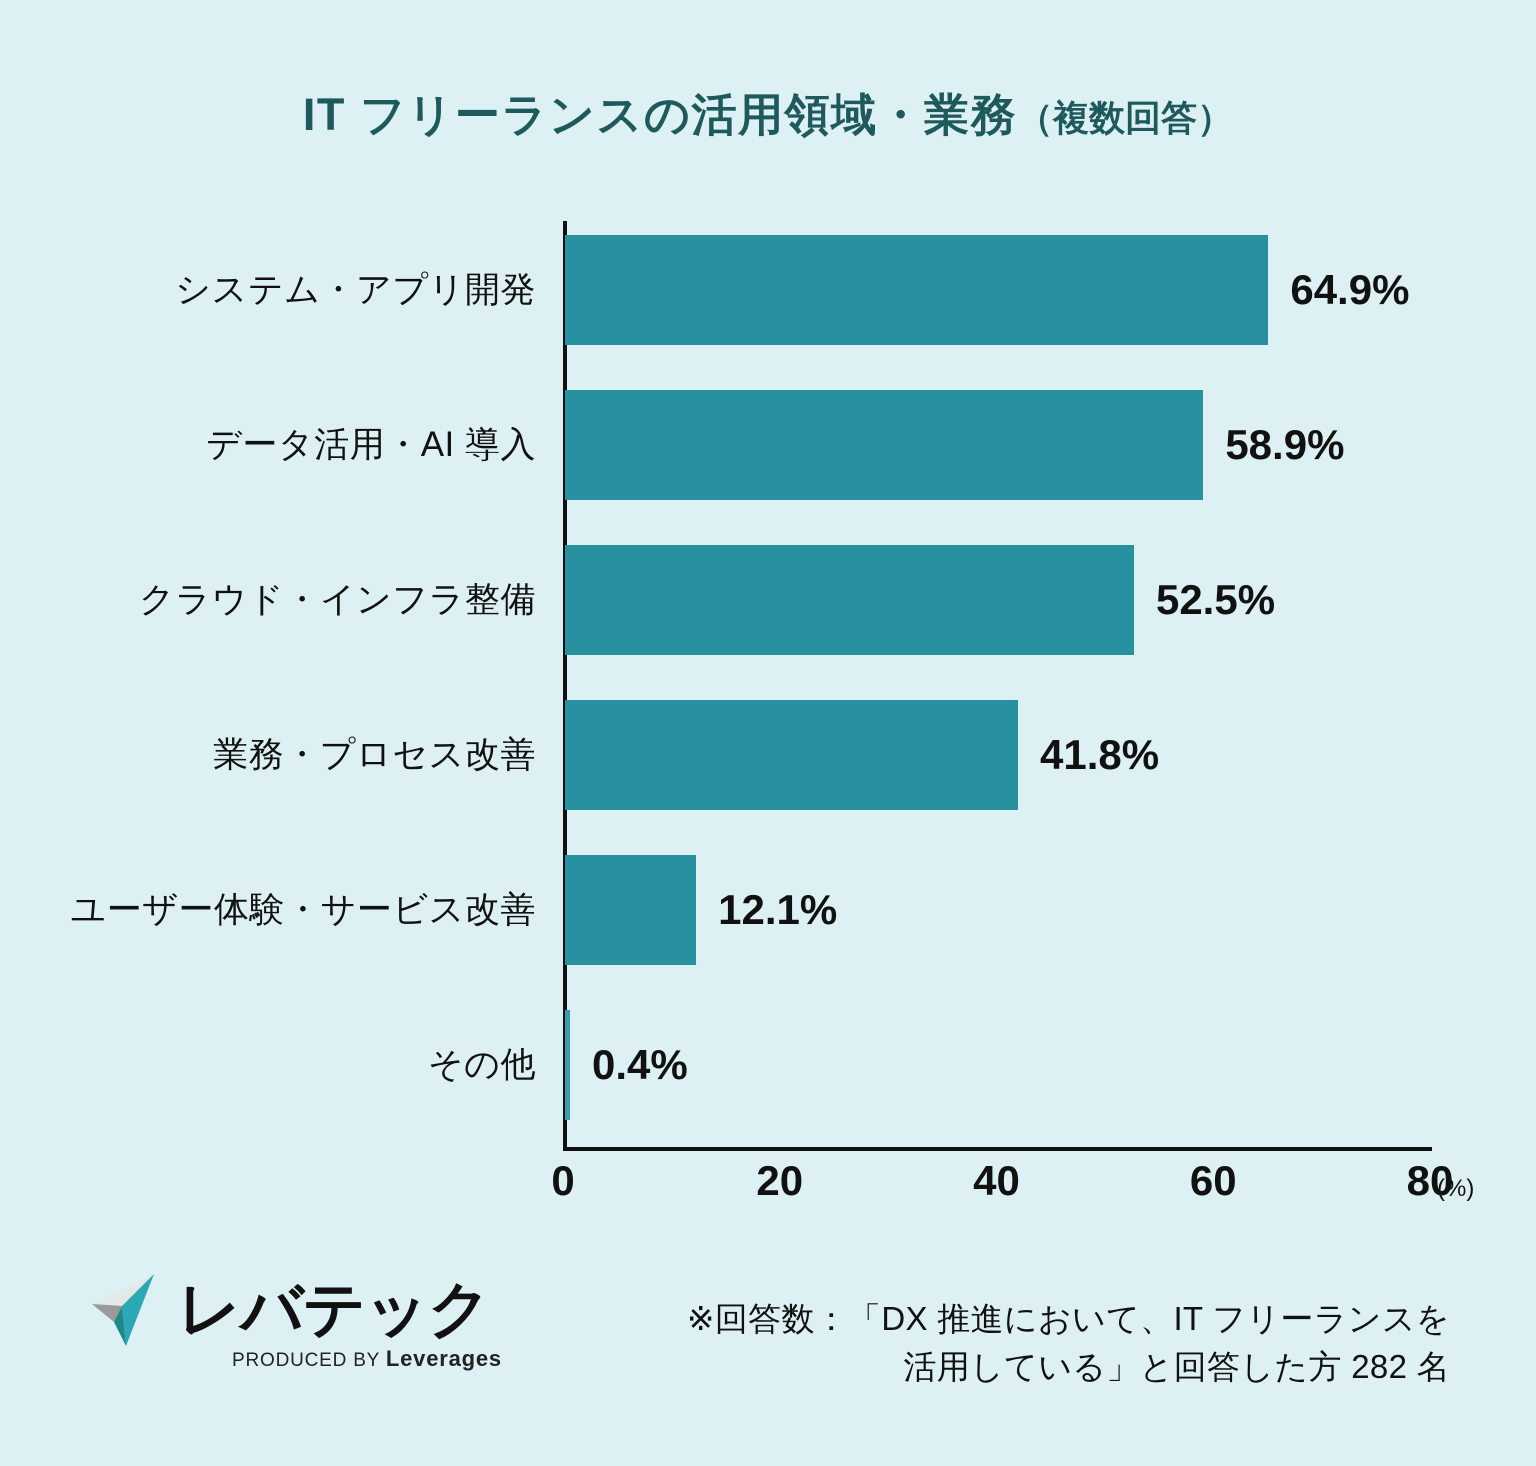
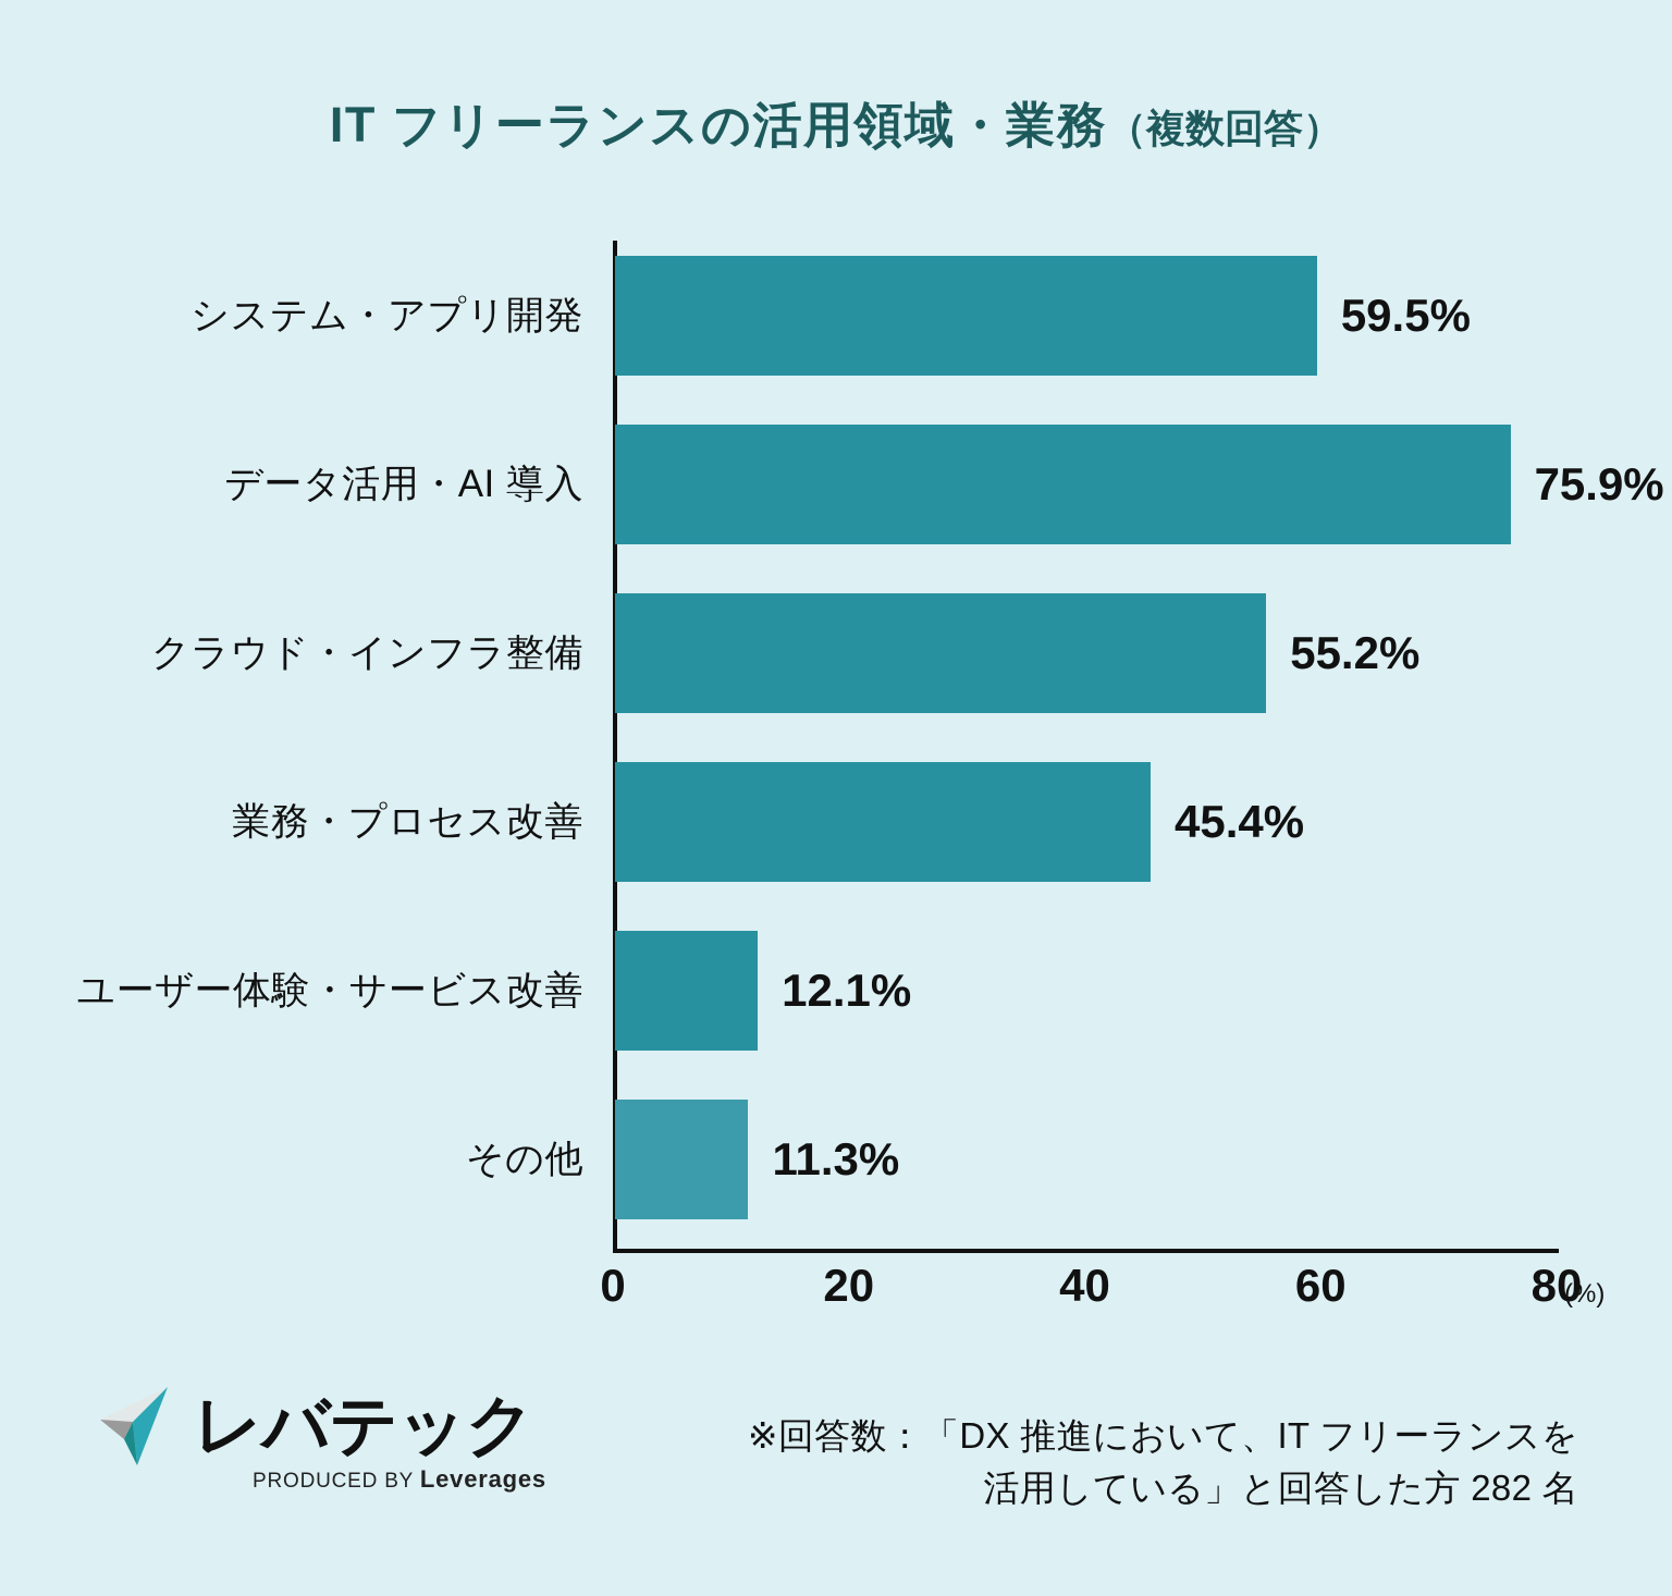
システム・アプリ開発: 64.9% -> 59.5%
データ活用・AI 導入: 58.9% -> 75.9%
クラウド・インフラ整備: 52.5% -> 55.2%
業務・プロセス改善: 41.8% -> 45.4%
その他: 0.4% -> 11.3%
